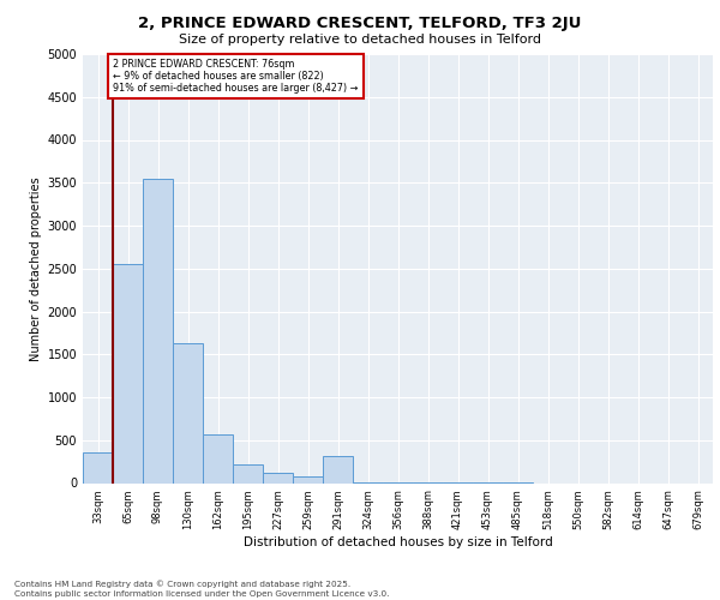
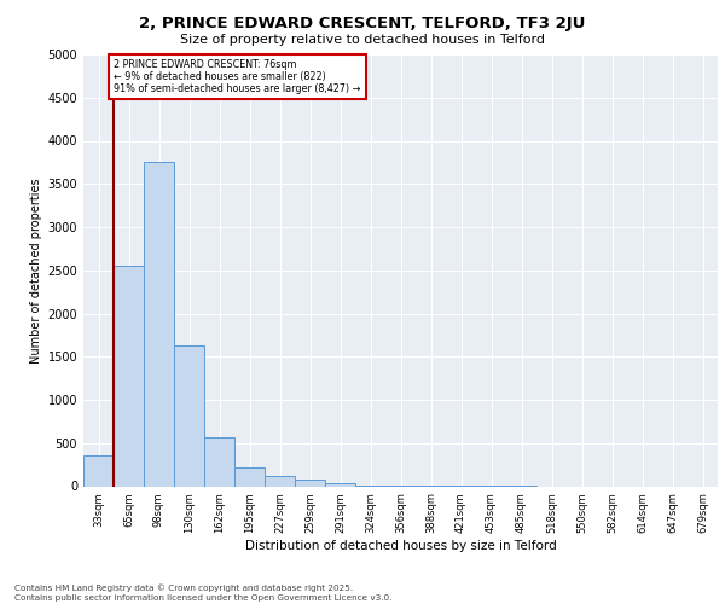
98sqm: 3540 -> 3750
291sqm: 320 -> 30
